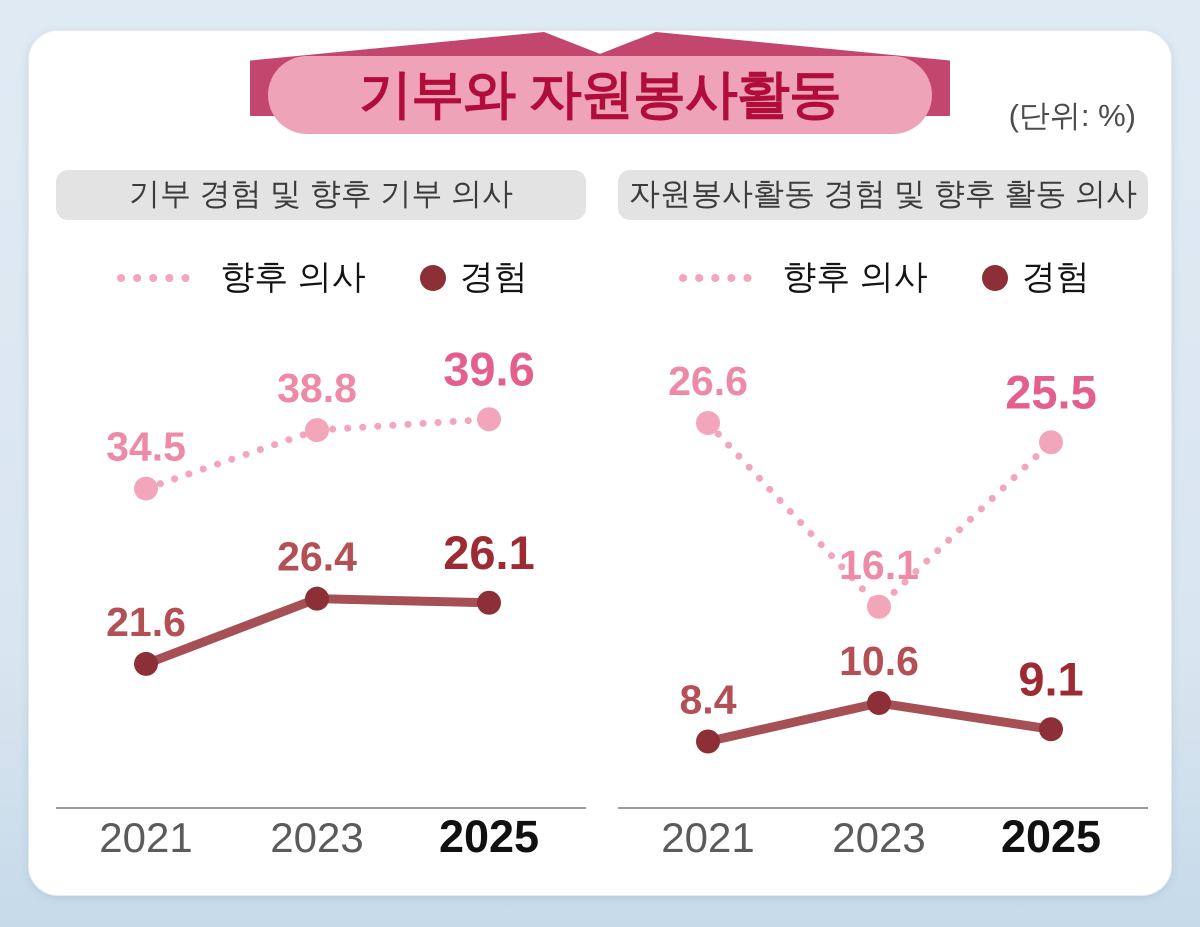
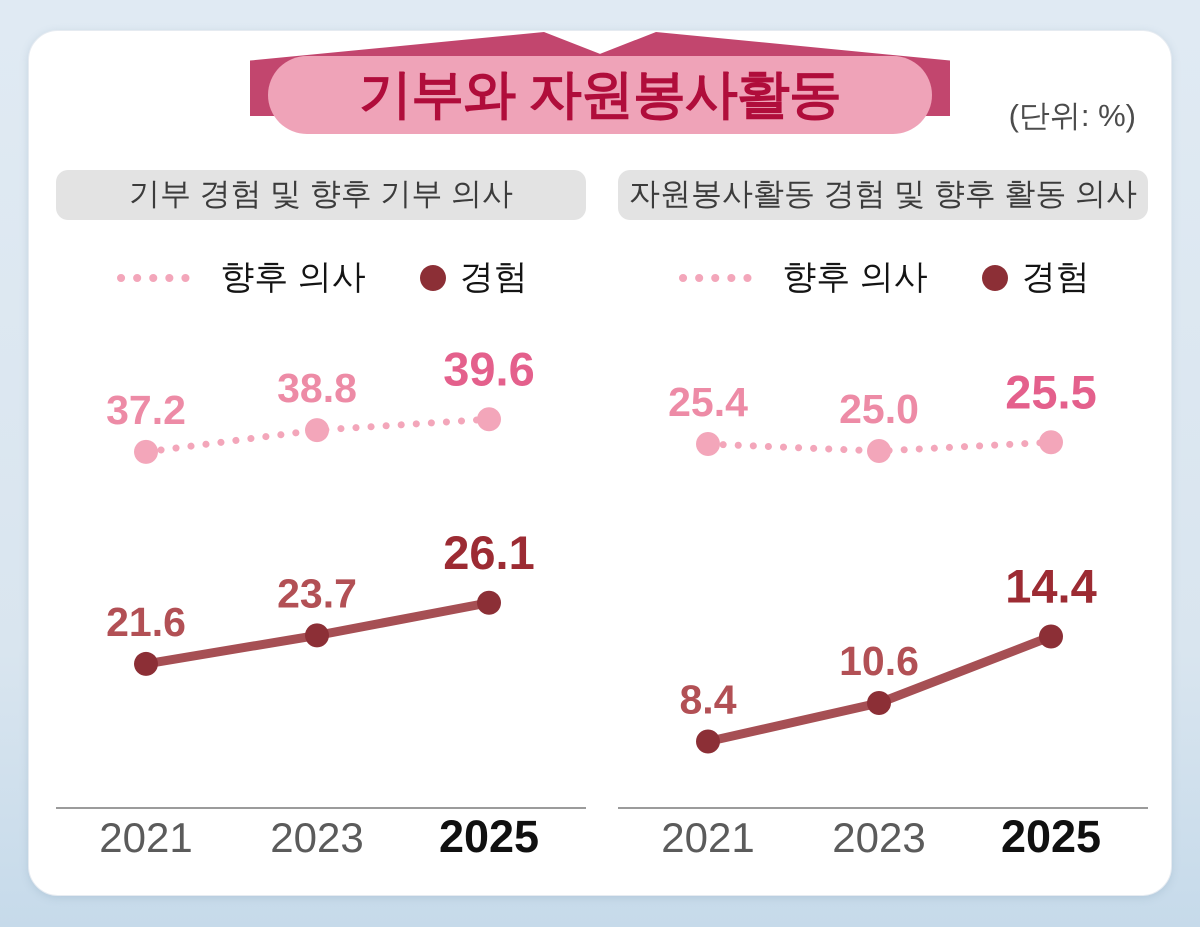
기부 경험 및 향후 기부 의사/향후 의사/2021: 34.5 -> 37.2
기부 경험 및 향후 기부 의사/경험/2023: 26.4 -> 23.7
자원봉사활동 경험 및 향후 활동 의사/향후 의사/2021: 26.6 -> 25.4
자원봉사활동 경험 및 향후 활동 의사/향후 의사/2023: 16.1 -> 25.0
자원봉사활동 경험 및 향후 활동 의사/경험/2025: 9.1 -> 14.4
